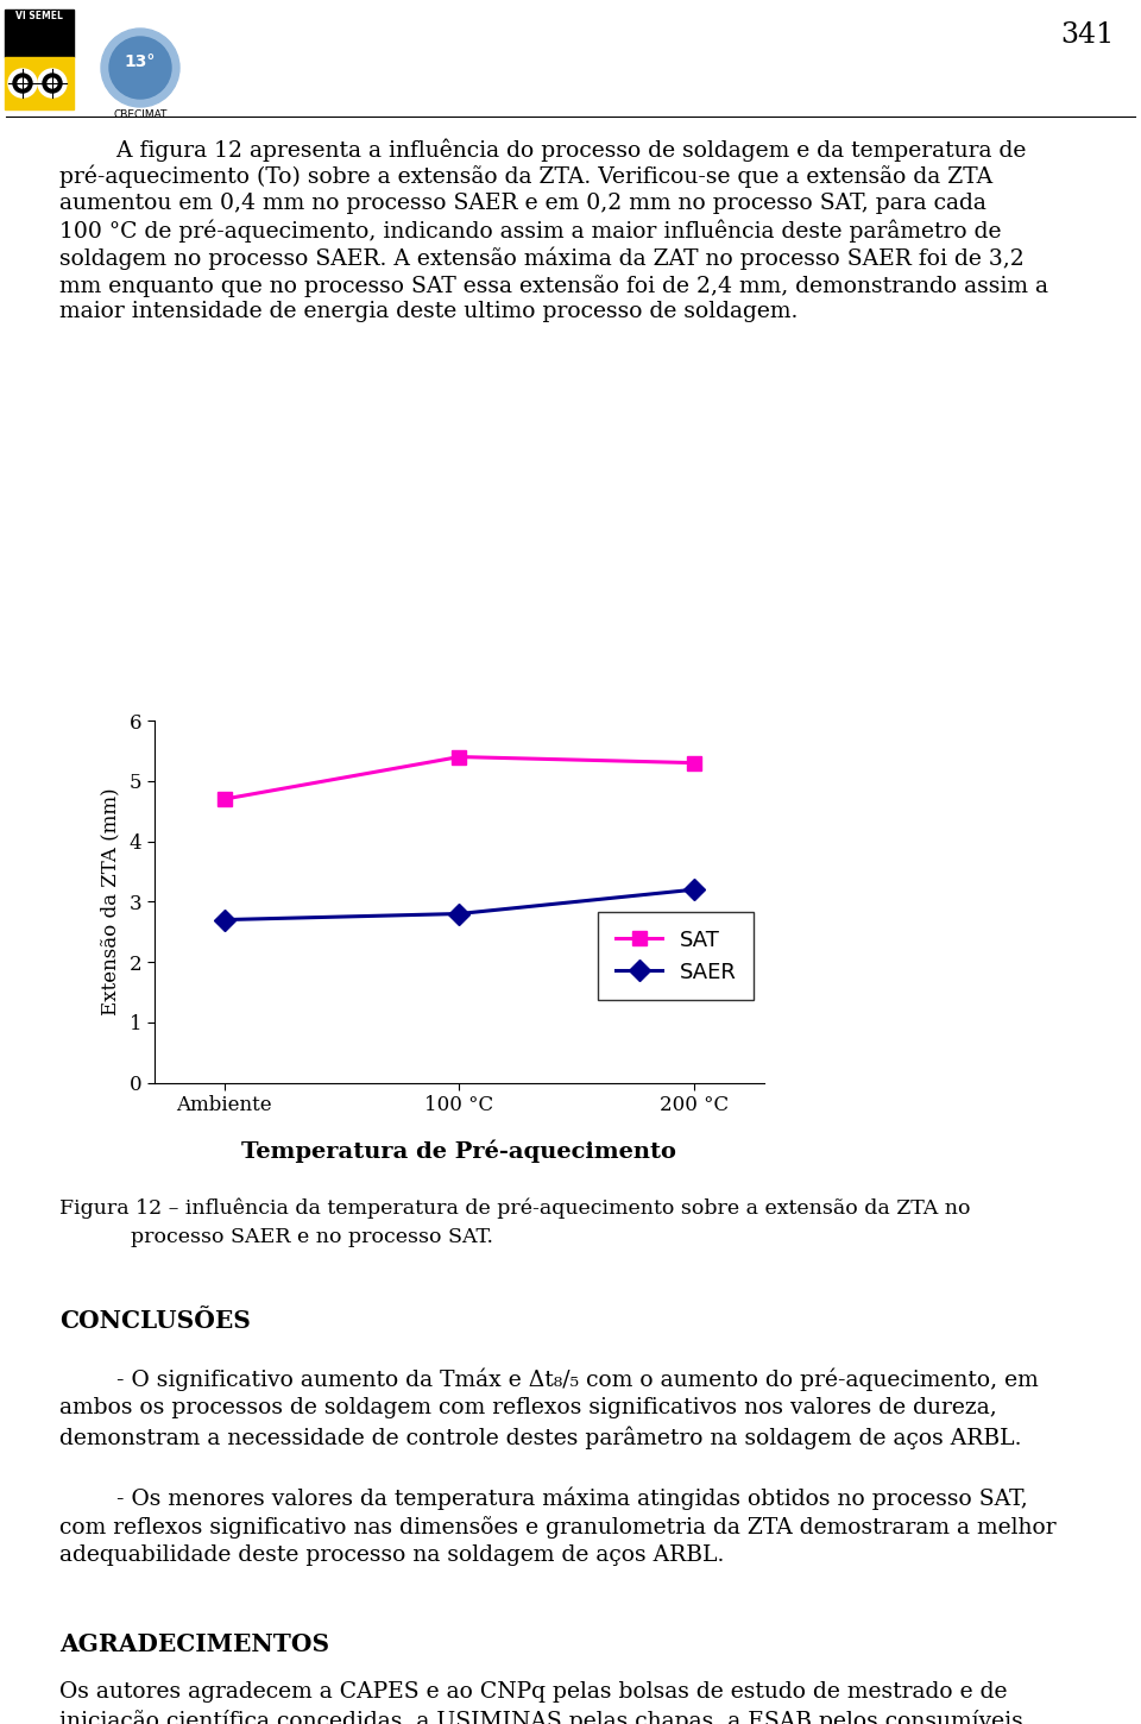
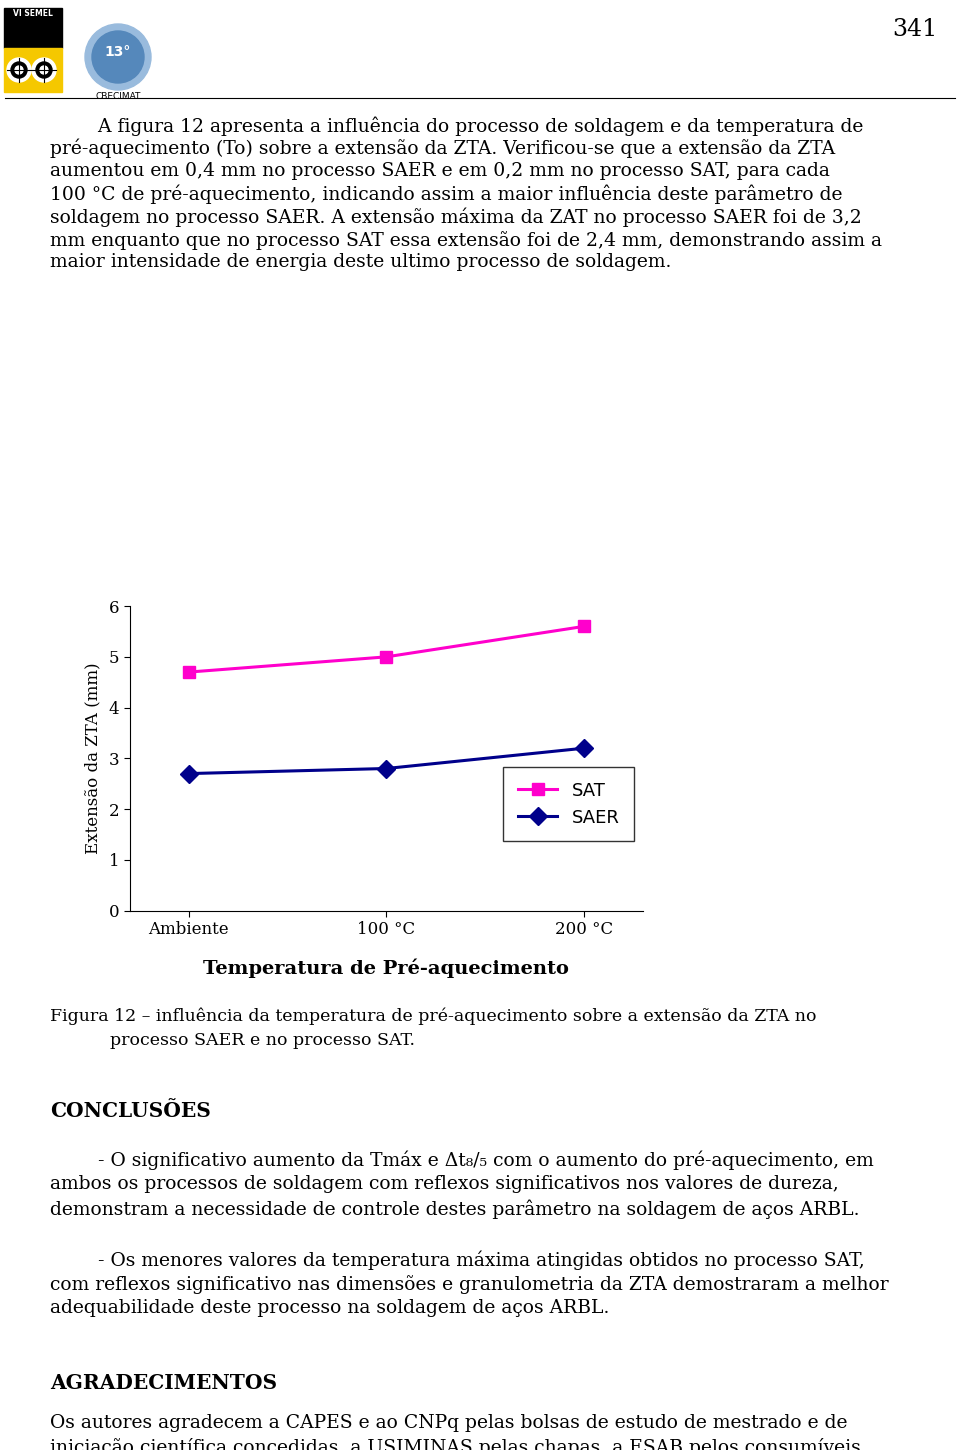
SAT/100 °C: 5.4 -> 5.0
SAT/200 °C: 5.3 -> 5.6
